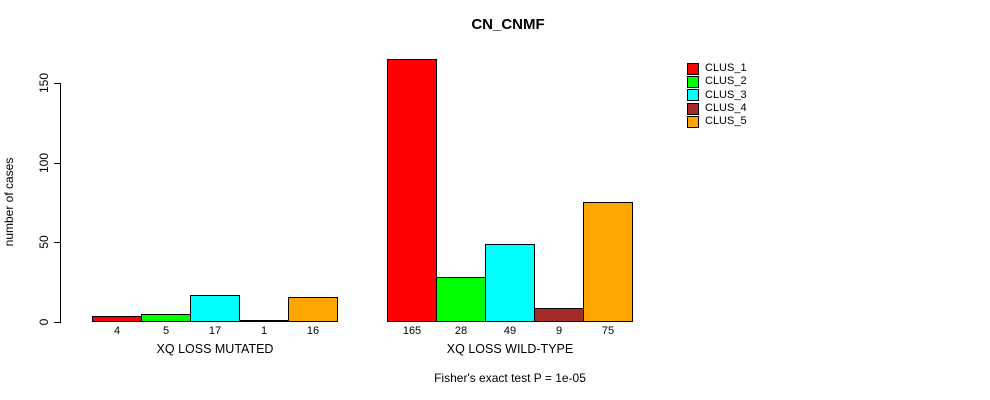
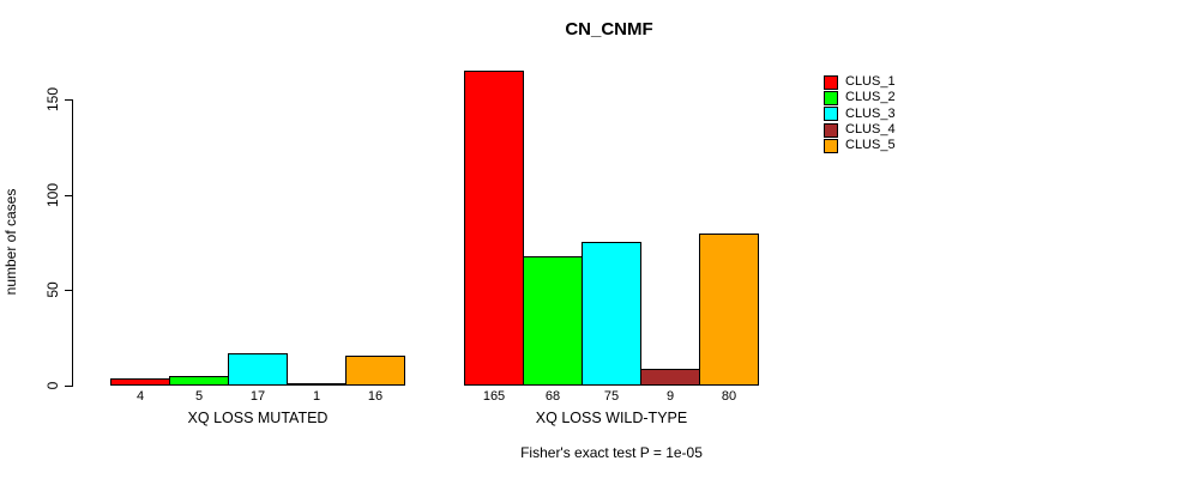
CLUS_2/XQ LOSS WILD-TYPE: 28 -> 68
CLUS_3/XQ LOSS WILD-TYPE: 49 -> 75
CLUS_5/XQ LOSS WILD-TYPE: 75 -> 80
